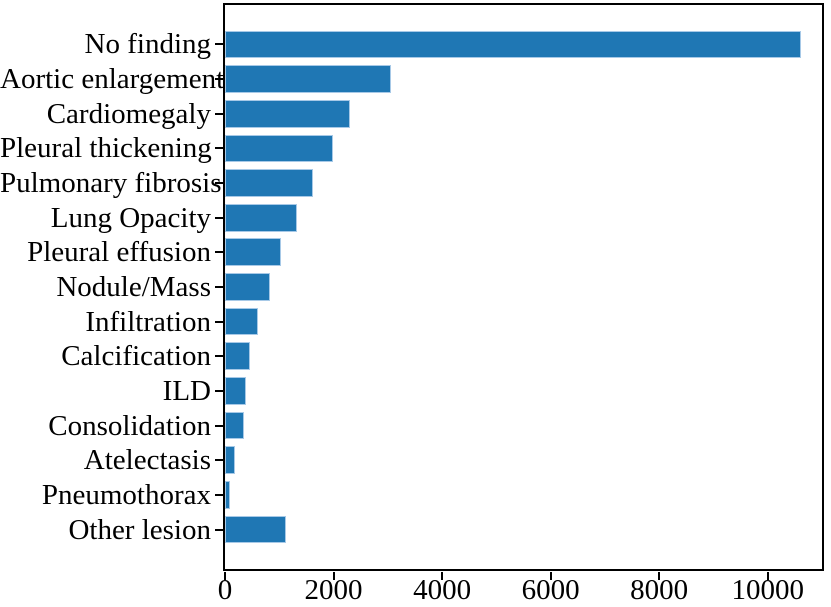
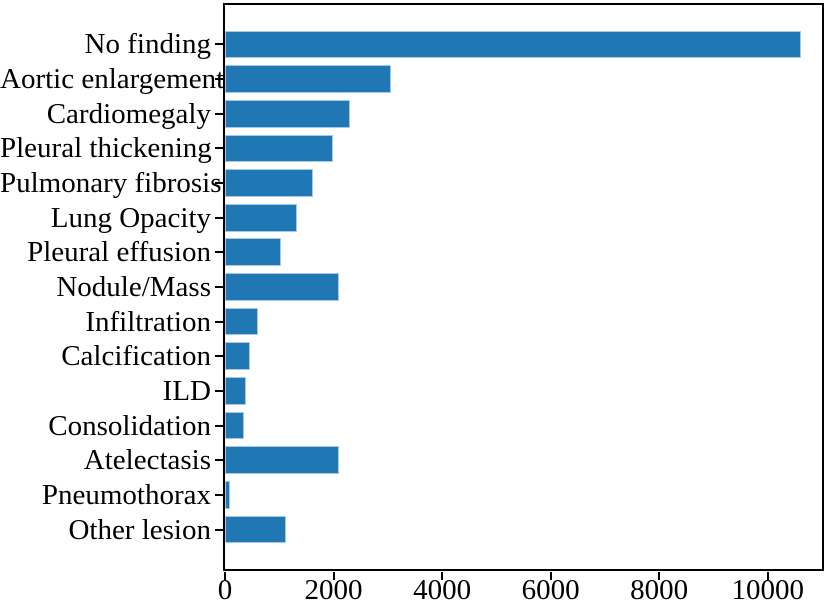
Nodule/Mass: 800 -> 2100
Atelectasis: 200 -> 2100
